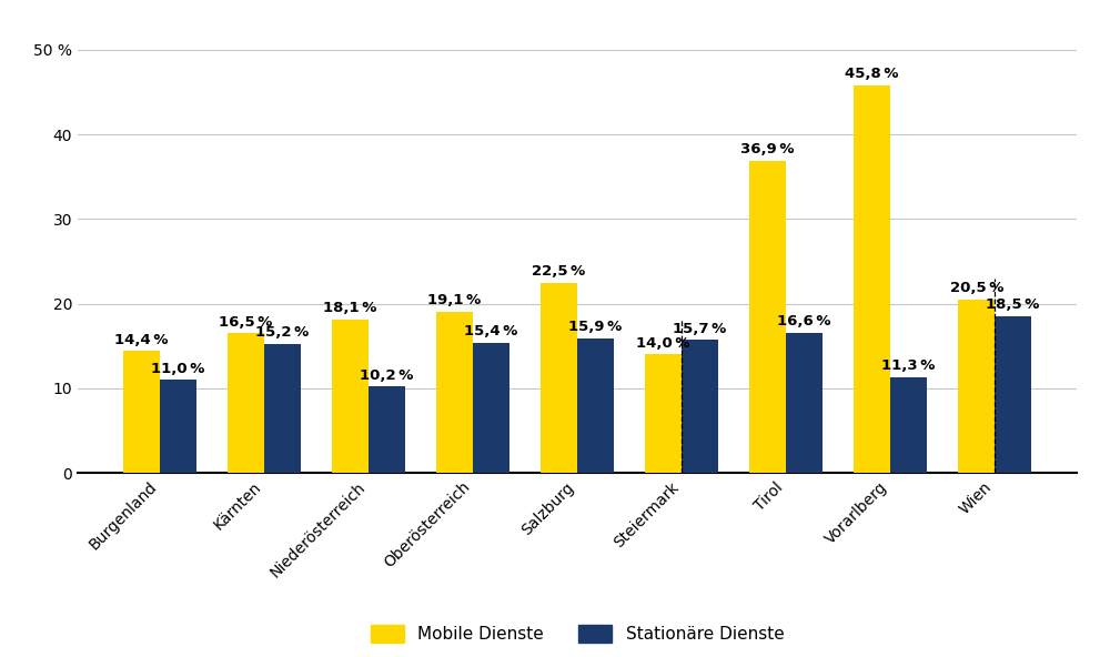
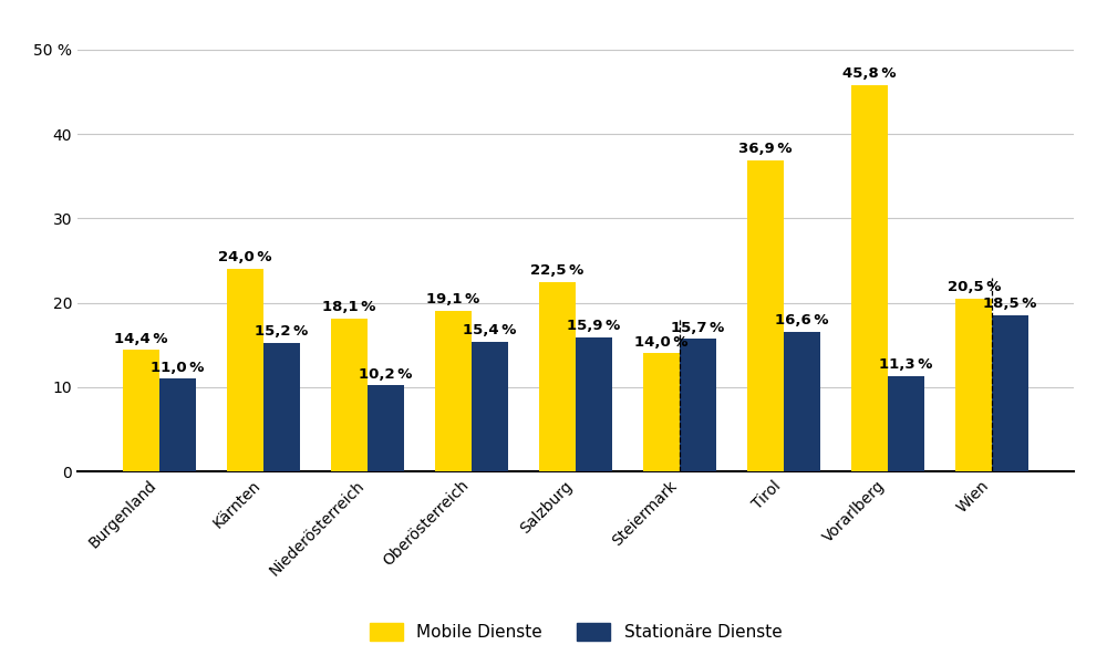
Mobile Dienste/Kärnten: 16,5 -> 24,0
